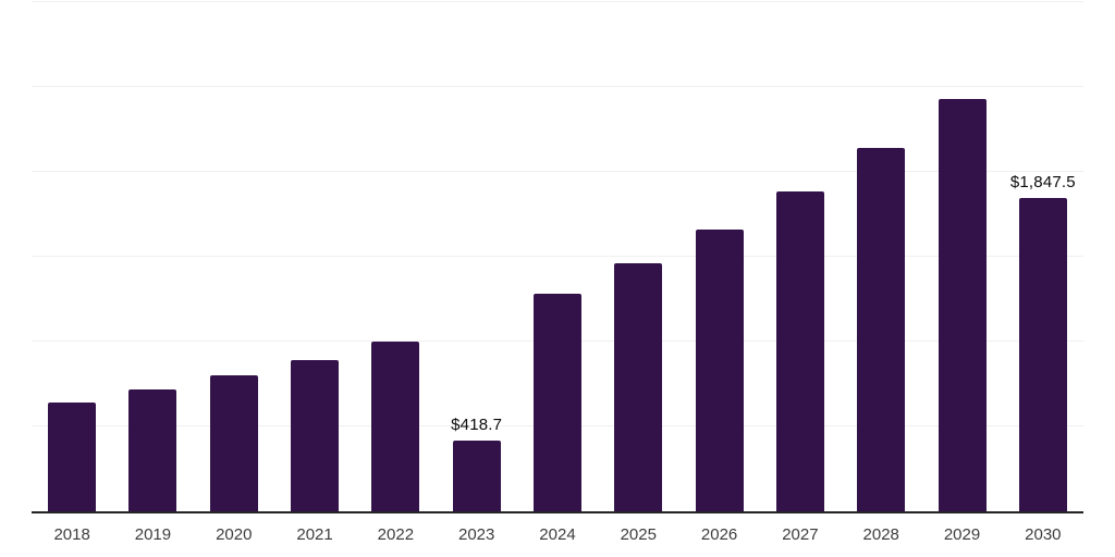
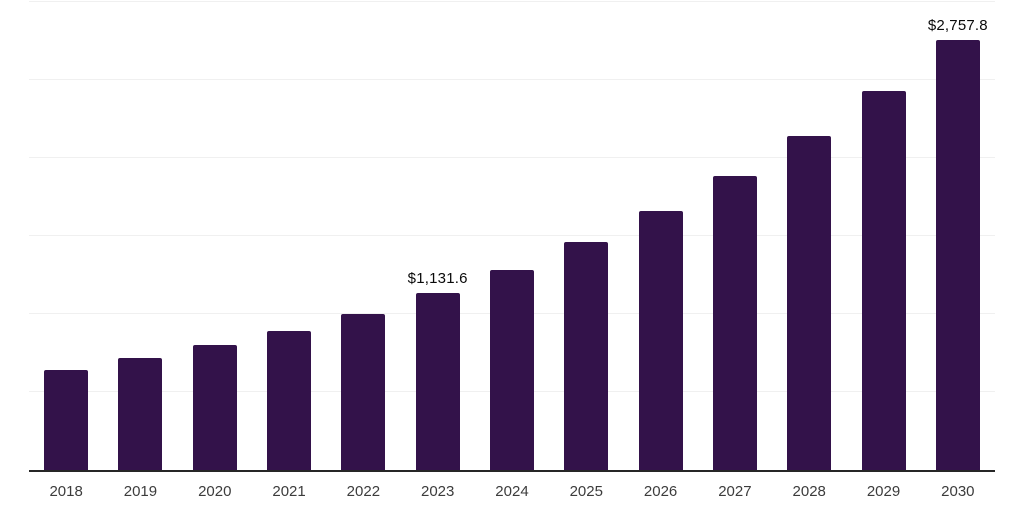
2023: $418.7 -> $1,131.6
2030: $1,847.5 -> $2,757.8
